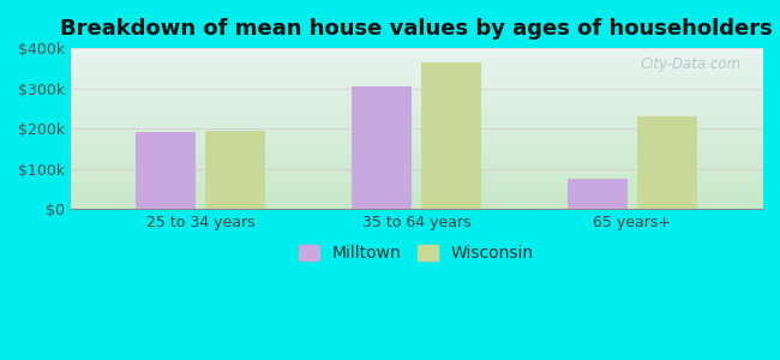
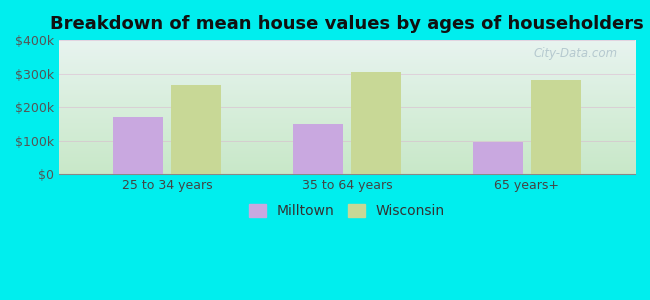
Milltown/25 to 34 years: $190k -> $170k
Wisconsin/25 to 34 years: $195k -> $265k
Milltown/35 to 64 years: $305k -> $150k
Wisconsin/35 to 64 years: $365k -> $305k
Milltown/65 years+: $75k -> $95k
Wisconsin/65 years+: $230k -> $280k
